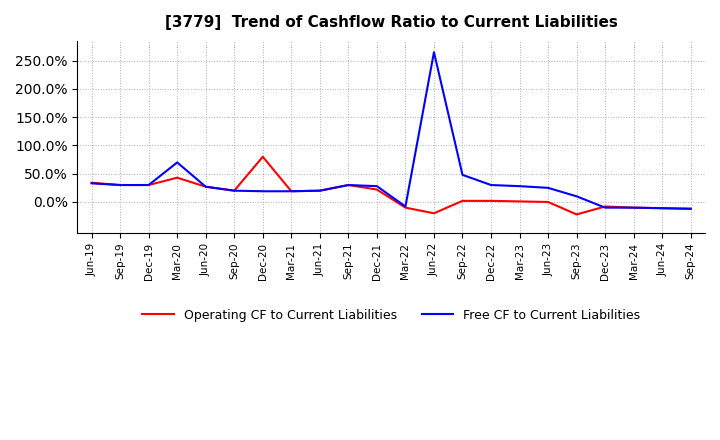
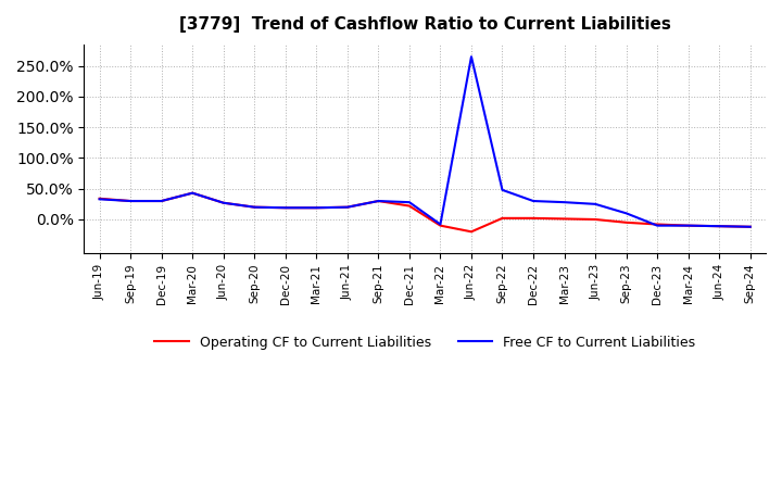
Free CF to Current Liabilities/Mar-20: 70% -> 43%
Operating CF to Current Liabilities/Dec-20: 80% -> 19%
Operating CF to Current Liabilities/Sep-23: -22% -> -5%
